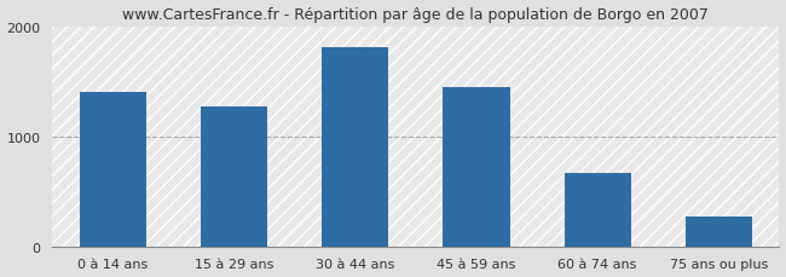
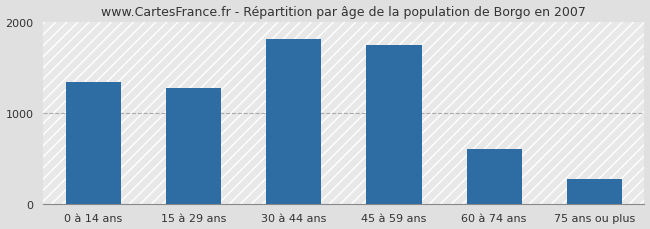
0 à 14 ans: 1400 -> 1340
45 à 59 ans: 1450 -> 1740
60 à 74 ans: 660 -> 600
